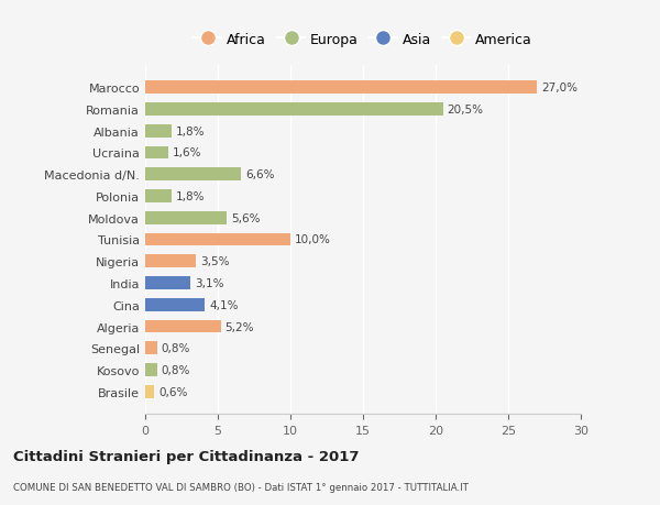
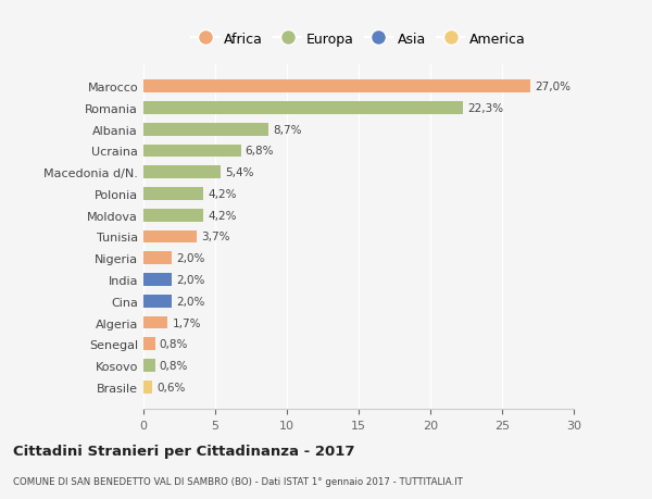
Romania: 20,5% -> 22,3%
Albania: 1,8% -> 8,7%
Ucraina: 1,6% -> 6,8%
Macedonia d/N.: 6,6% -> 5,4%
Polonia: 1,8% -> 4,2%
Moldova: 5,6% -> 4,2%
Tunisia: 10,0% -> 3,7%
Nigeria: 3,5% -> 2,0%
India: 3,1% -> 2,0%
Cina: 4,1% -> 2,0%
Algeria: 5,2% -> 1,7%
